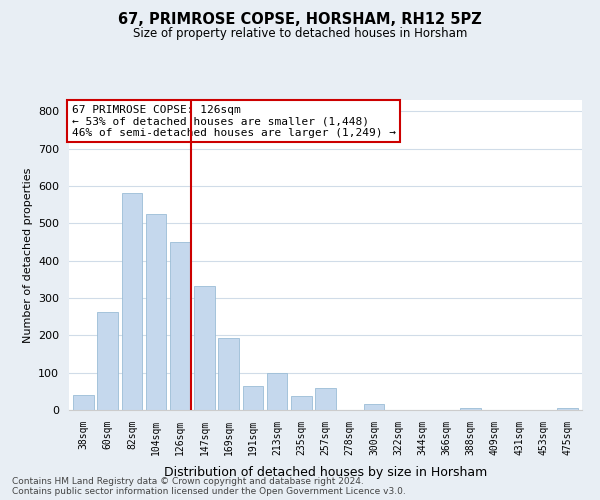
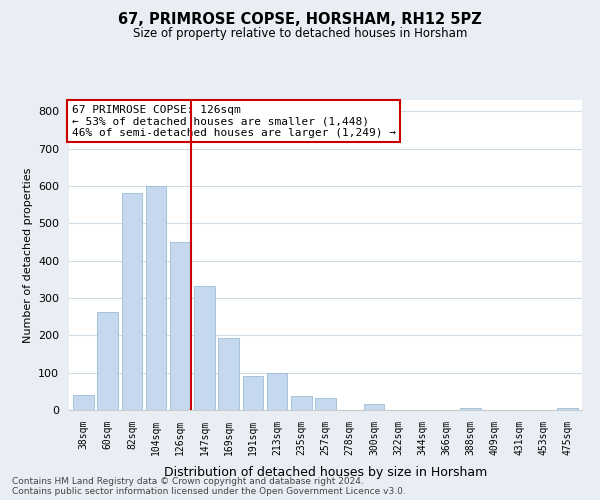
104sqm: 525 -> 600
191sqm: 65 -> 90
257sqm: 60 -> 32
